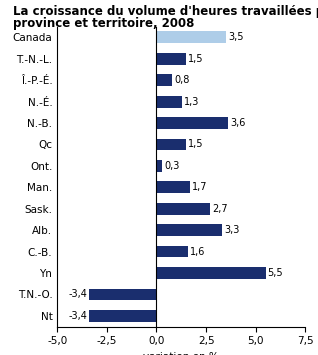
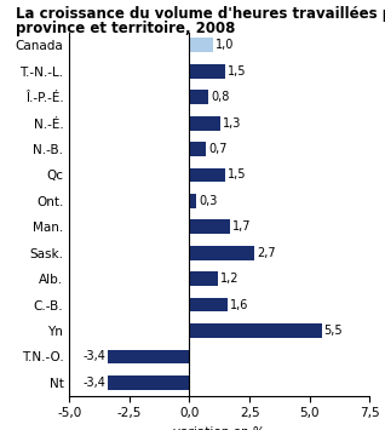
Canada: 3,5 -> 1,0
N.-B.: 3,6 -> 0,7
Alb.: 3,3 -> 1,2
